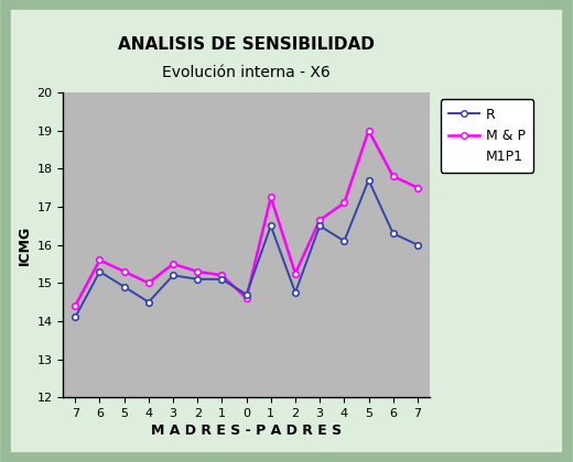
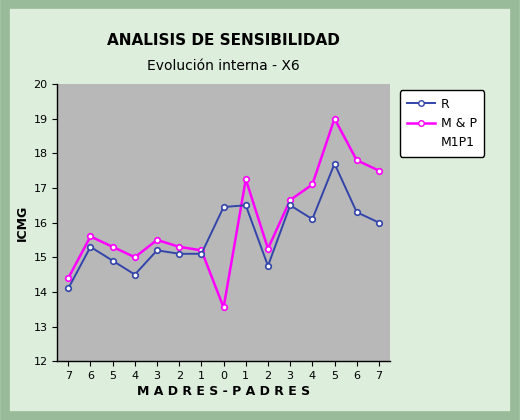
R/0: 14.70 -> 16.45
M & P/0: 14.60 -> 13.55
